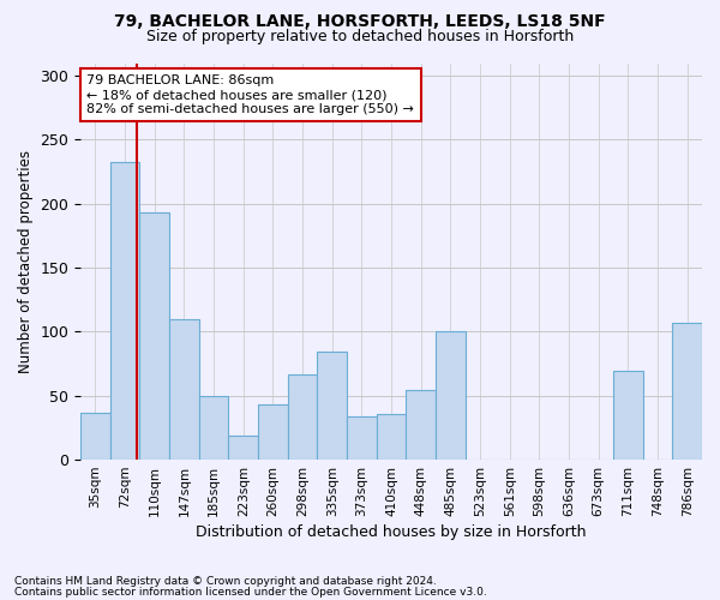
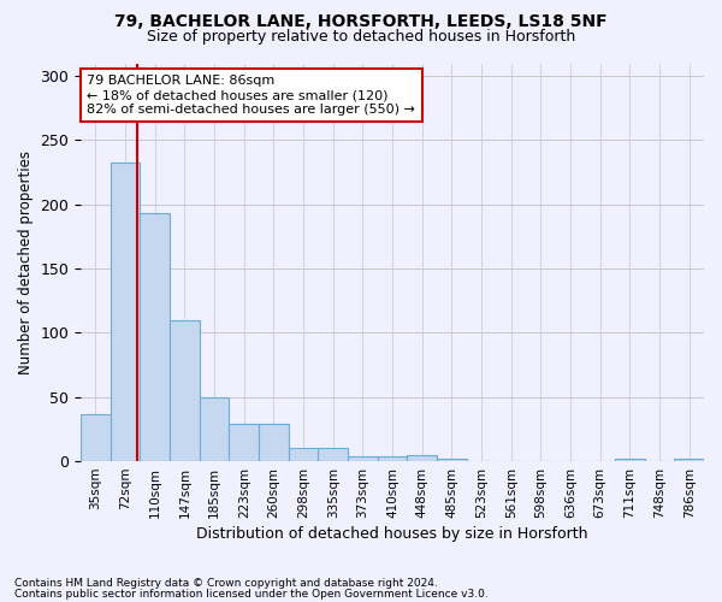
223sqm: 19 -> 29
260sqm: 43 -> 29
298sqm: 67 -> 10
335sqm: 84 -> 10
373sqm: 34 -> 4
410sqm: 36 -> 4
448sqm: 54 -> 5
485sqm: 100 -> 2
711sqm: 69 -> 2
786sqm: 107 -> 2
